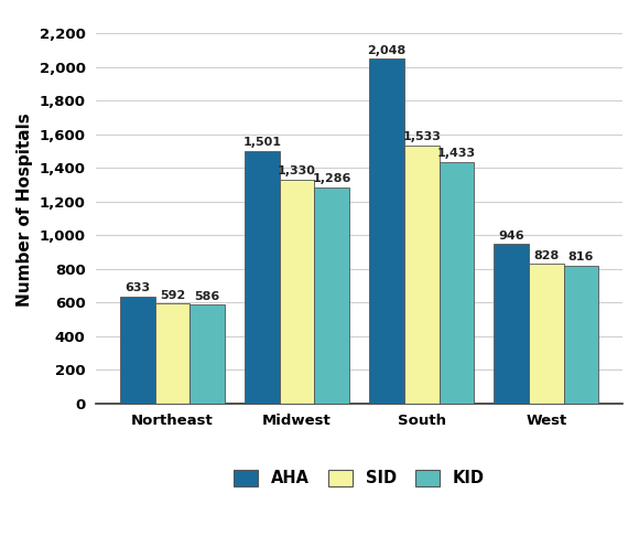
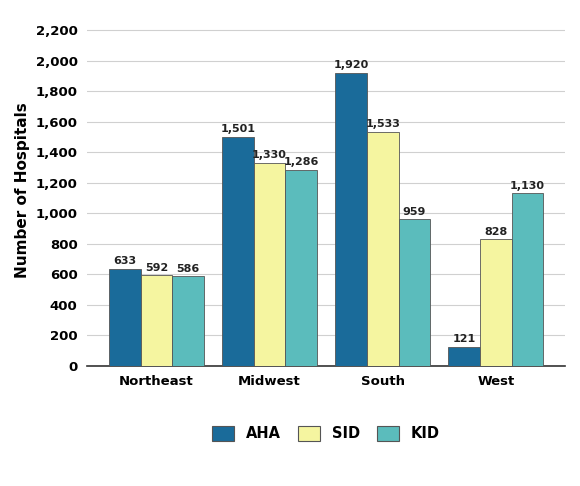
AHA/South: 2,048 -> 1,920
KID/South: 1,433 -> 959
AHA/West: 946 -> 121
KID/West: 816 -> 1,130
